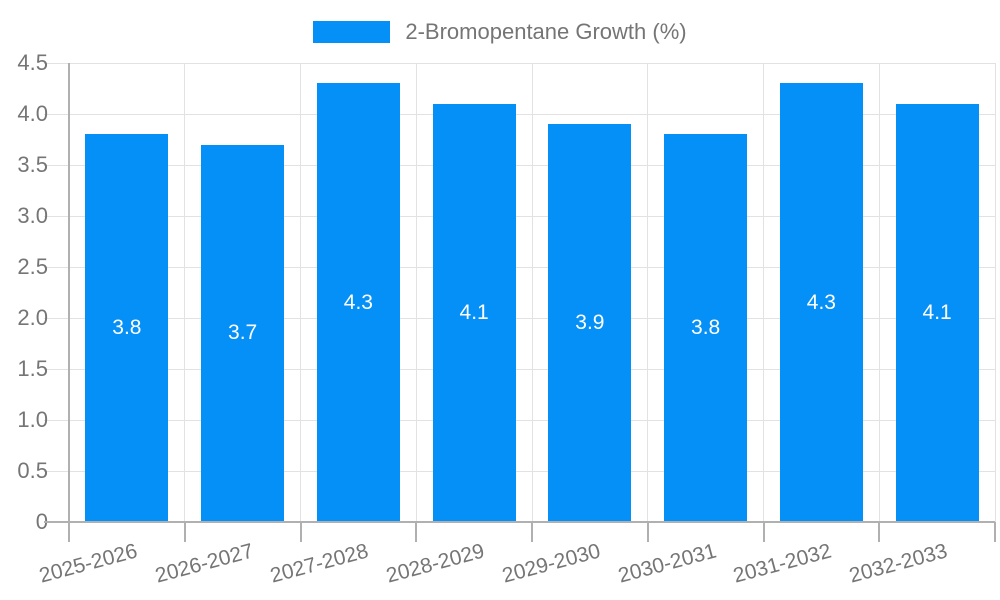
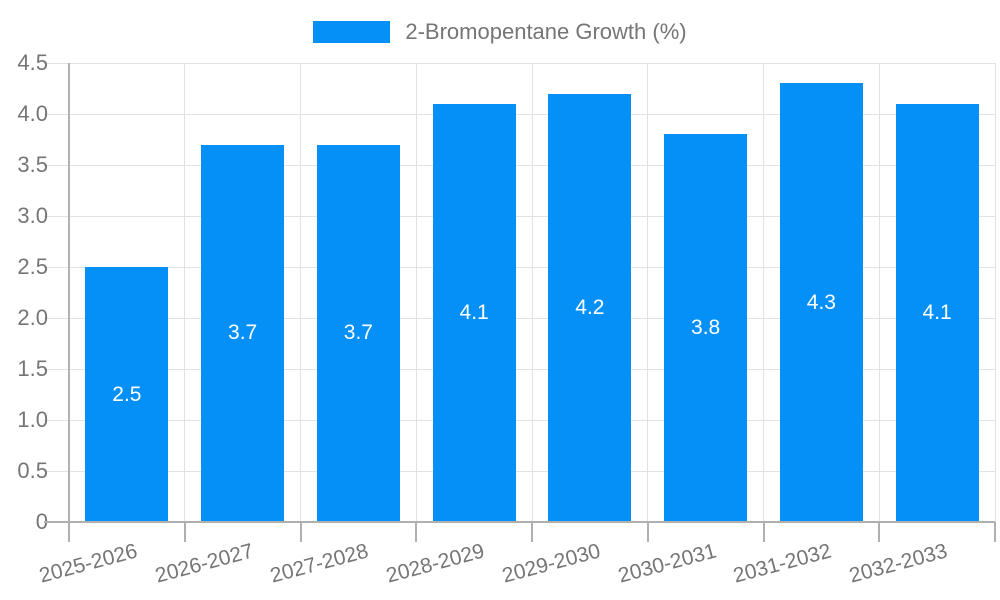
2025-2026: 3.8 -> 2.5
2027-2028: 4.3 -> 3.7
2029-2030: 3.9 -> 4.2
